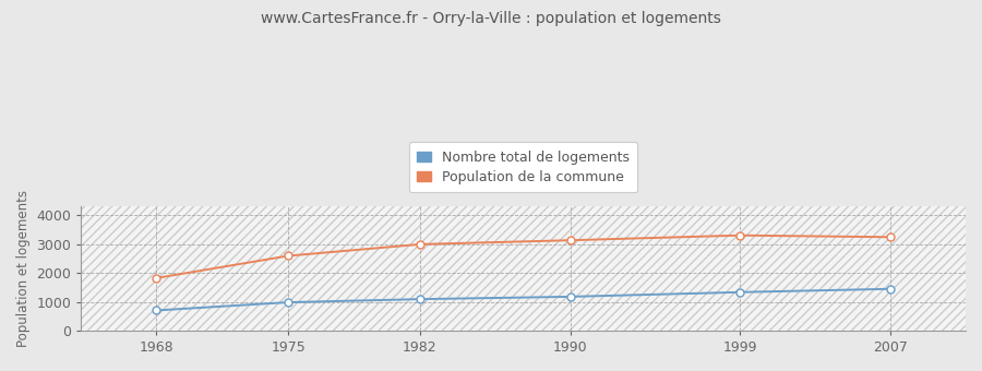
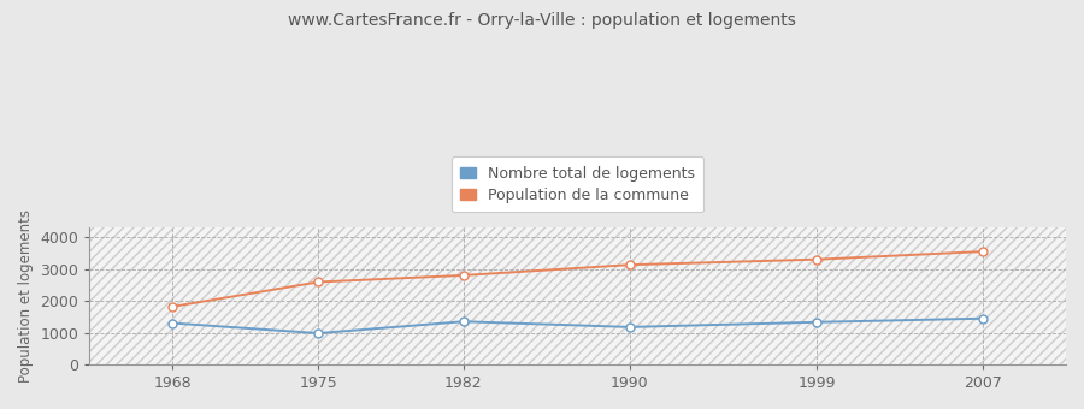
Nombre total de logements/1968: 700 -> 1300
Nombre total de logements/1982: 1090 -> 1350
Population de la commune/1982: 2990 -> 2800
Population de la commune/2007: 3240 -> 3550
